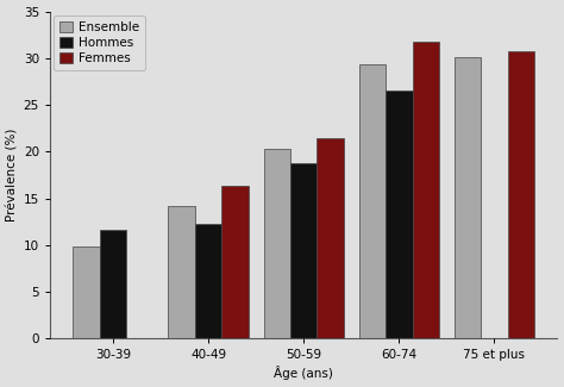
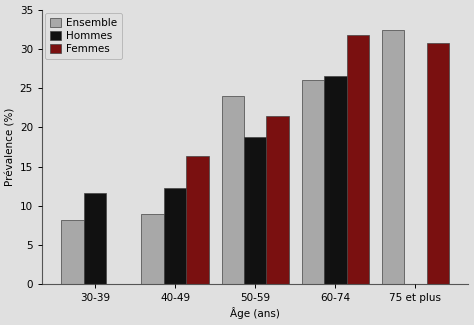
Ensemble/30-39: 9.8 -> 8.2
Ensemble/40-49: 14.2 -> 9.0
Ensemble/50-59: 20.3 -> 24.0
Ensemble/60-74: 29.3 -> 26.0
Ensemble/75 et plus: 30.1 -> 32.4
